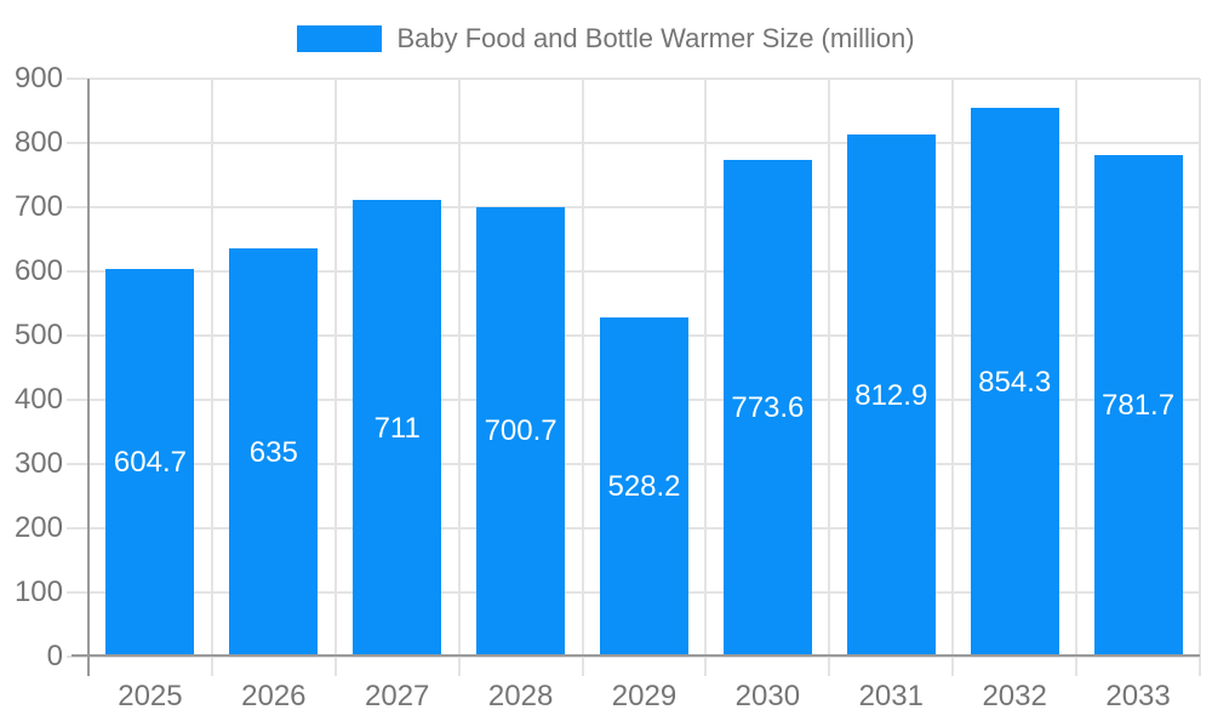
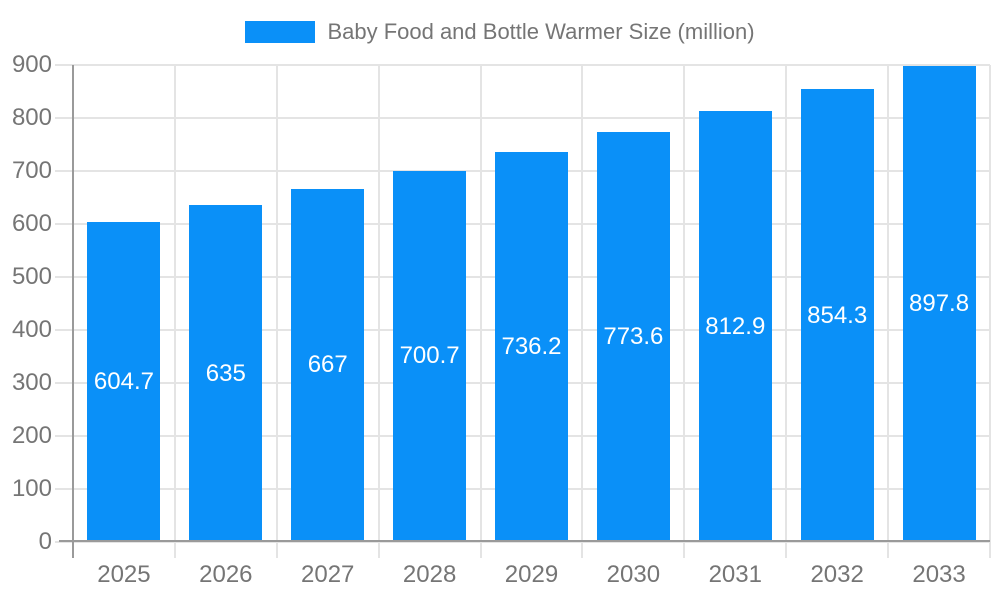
2027: 711 -> 667
2029: 528.2 -> 736.2
2033: 781.7 -> 897.8
